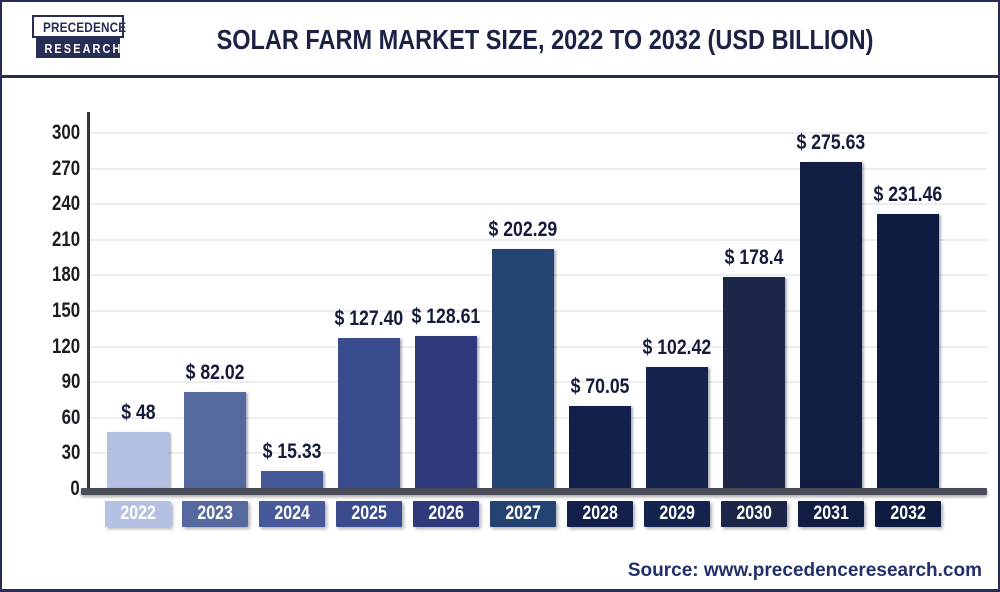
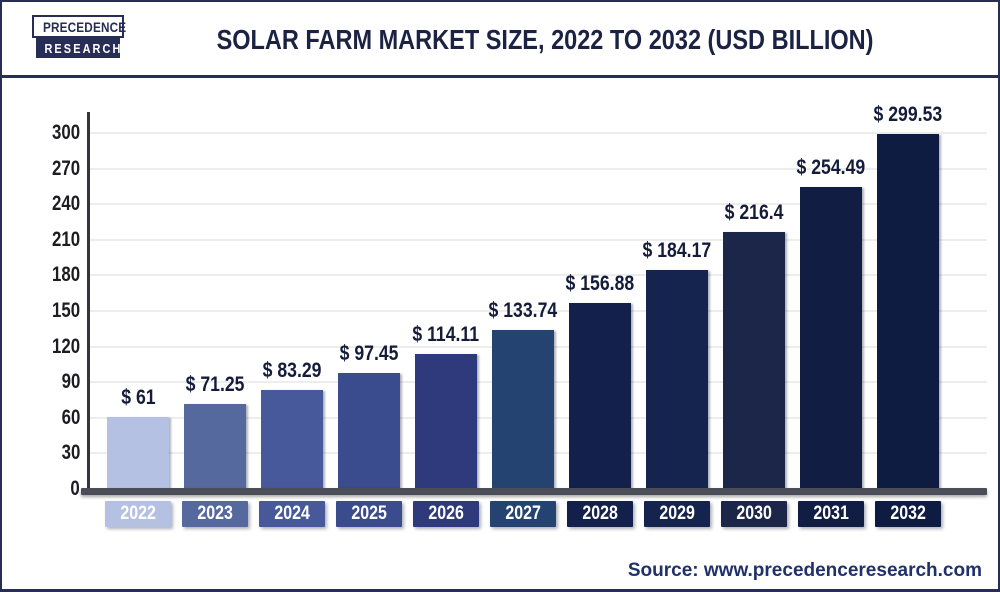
2022: 48 -> 61
2023: 82.02 -> 71.25
2024: 15.33 -> 83.29
2025: 127.40 -> 97.45
2026: 128.61 -> 114.11
2027: 202.29 -> 133.74
2028: 70.05 -> 156.88
2029: 102.42 -> 184.17
2030: 178.4 -> 216.4
2031: 275.63 -> 254.49
2032: 231.46 -> 299.53
